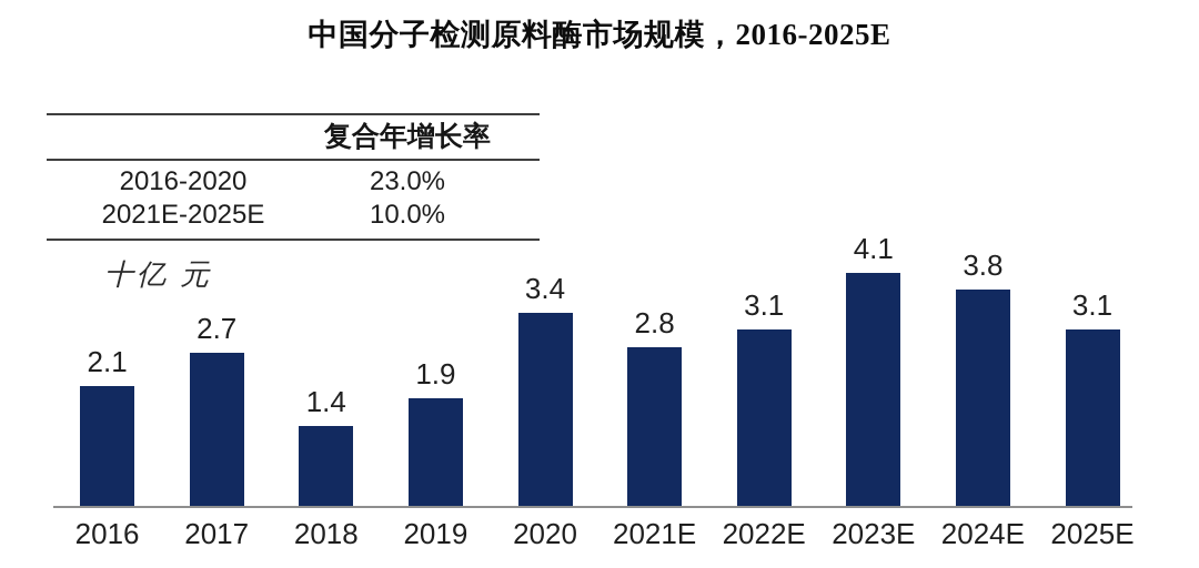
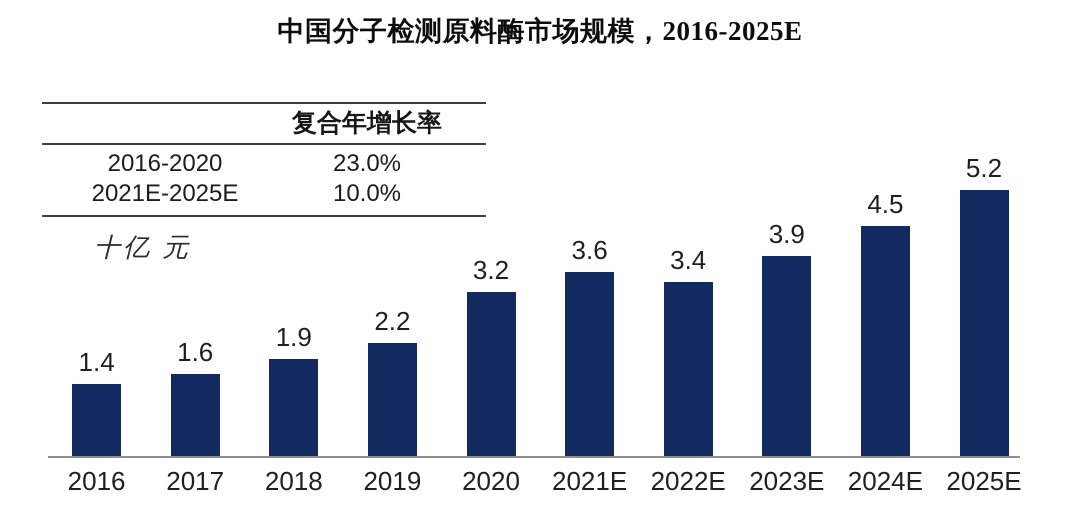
2016: 2.1 -> 1.4
2017: 2.7 -> 1.6
2018: 1.4 -> 1.9
2019: 1.9 -> 2.2
2020: 3.4 -> 3.2
2021E: 2.8 -> 3.6
2022E: 3.1 -> 3.4
2023E: 4.1 -> 3.9
2024E: 3.8 -> 4.5
2025E: 3.1 -> 5.2
